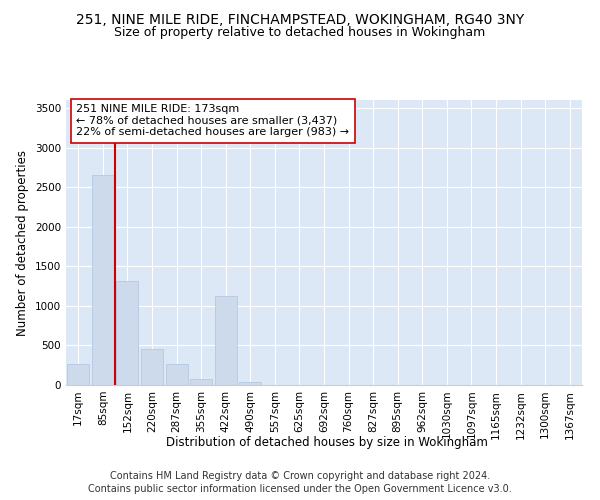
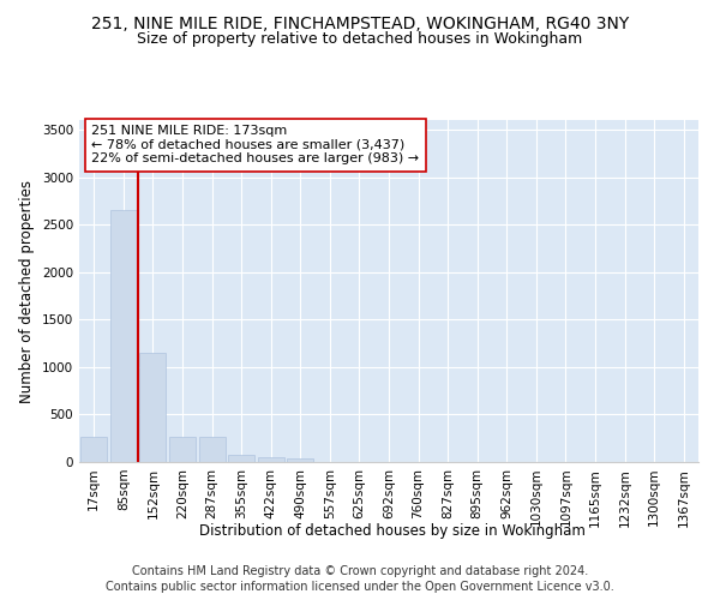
152sqm: 1320 -> 1150
220sqm: 460 -> 270
422sqm: 1120 -> 50
